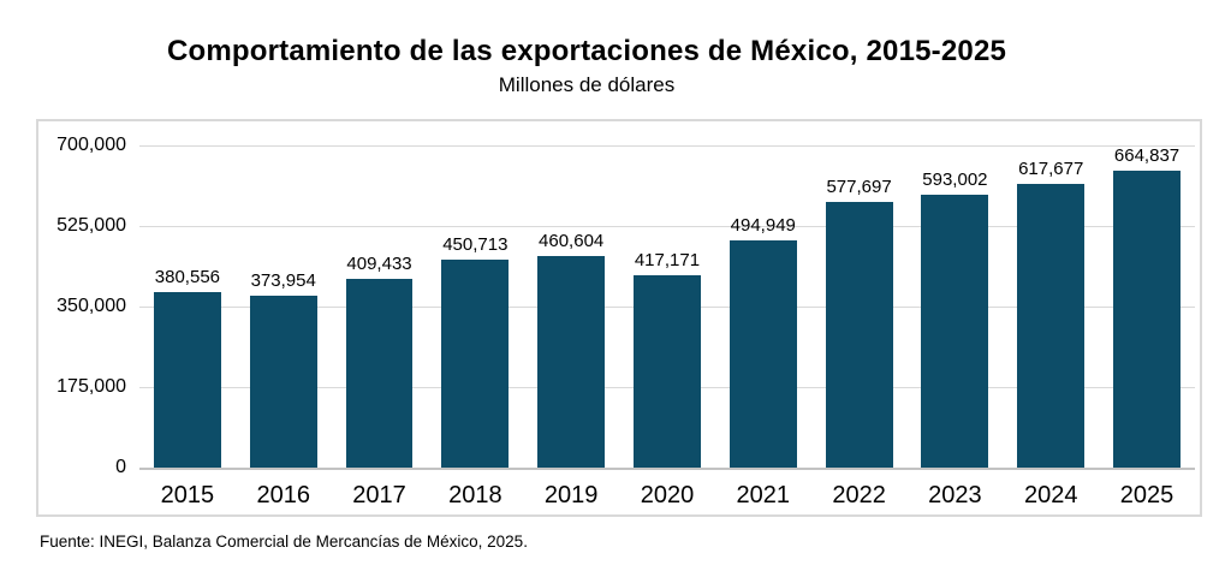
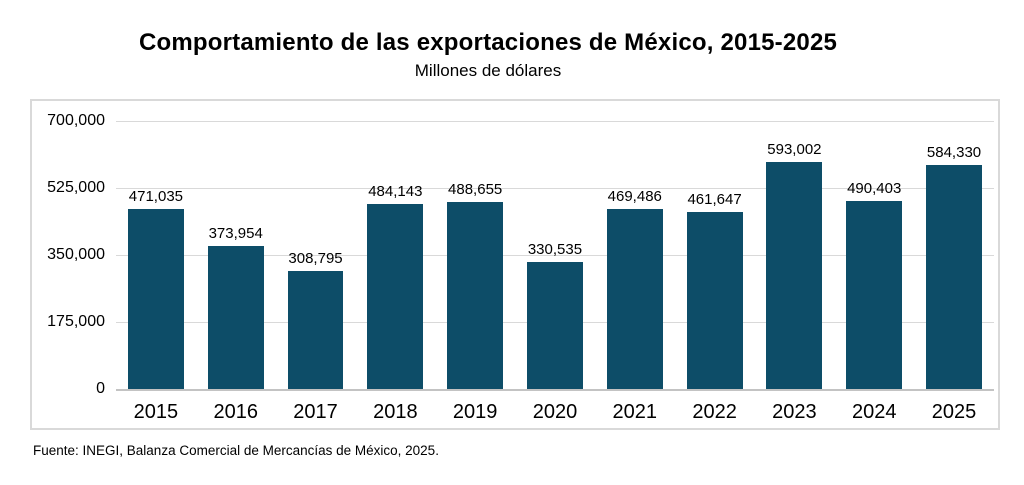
2015: 380,556 -> 471,035
2017: 409,433 -> 308,795
2018: 450,713 -> 484,143
2019: 460,604 -> 488,655
2020: 417,171 -> 330,535
2021: 494,949 -> 469,486
2022: 577,697 -> 461,647
2024: 617,677 -> 490,403
2025: 664,837 -> 584,330
